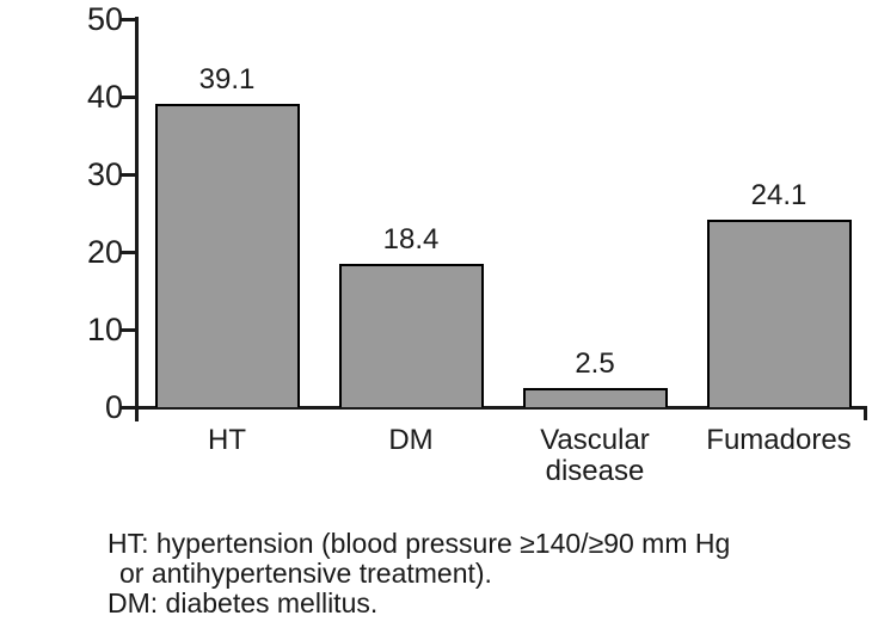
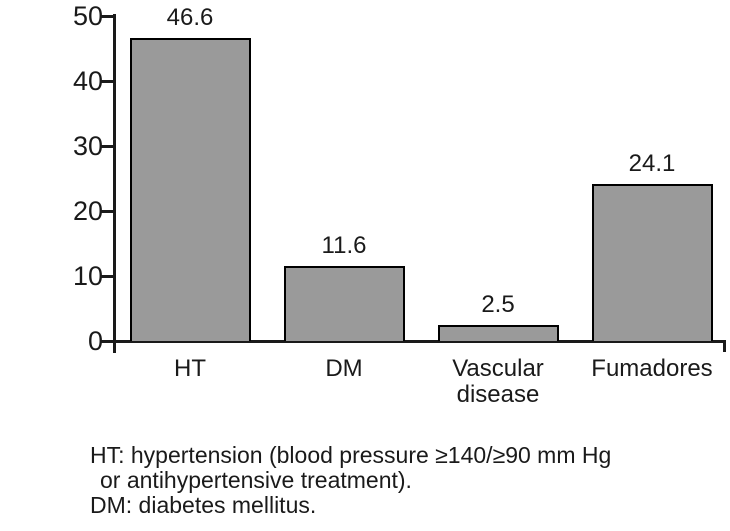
HT: 39.1 -> 46.6
DM: 18.4 -> 11.6
